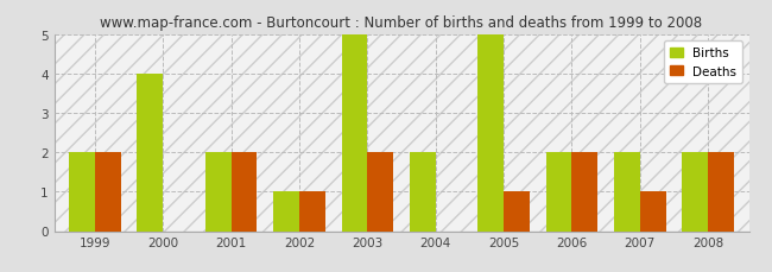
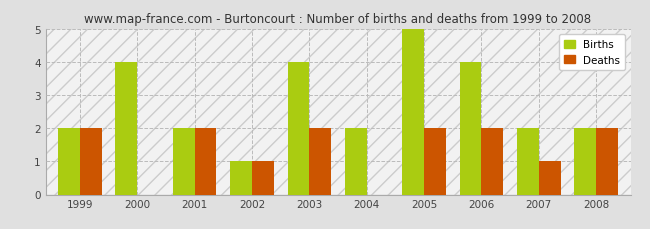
Births/2003: 5 -> 4
Deaths/2005: 1 -> 2
Births/2006: 2 -> 4
